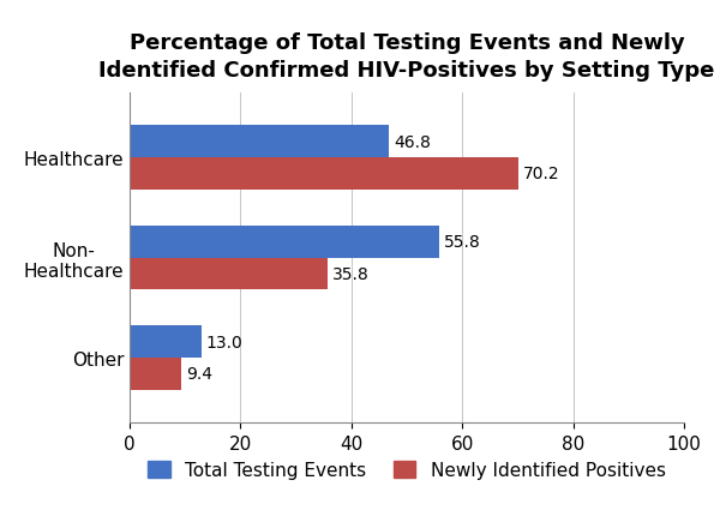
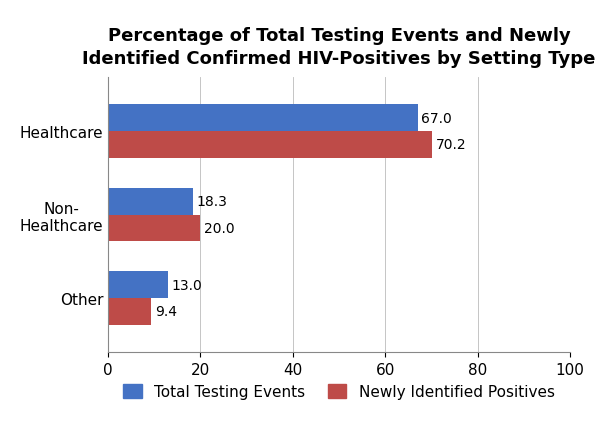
Total Testing Events/Healthcare: 46.8 -> 67.0
Total Testing Events/Non- Healthcare: 55.8 -> 18.3
Newly Identified Positives/Non- Healthcare: 35.8 -> 20.0
